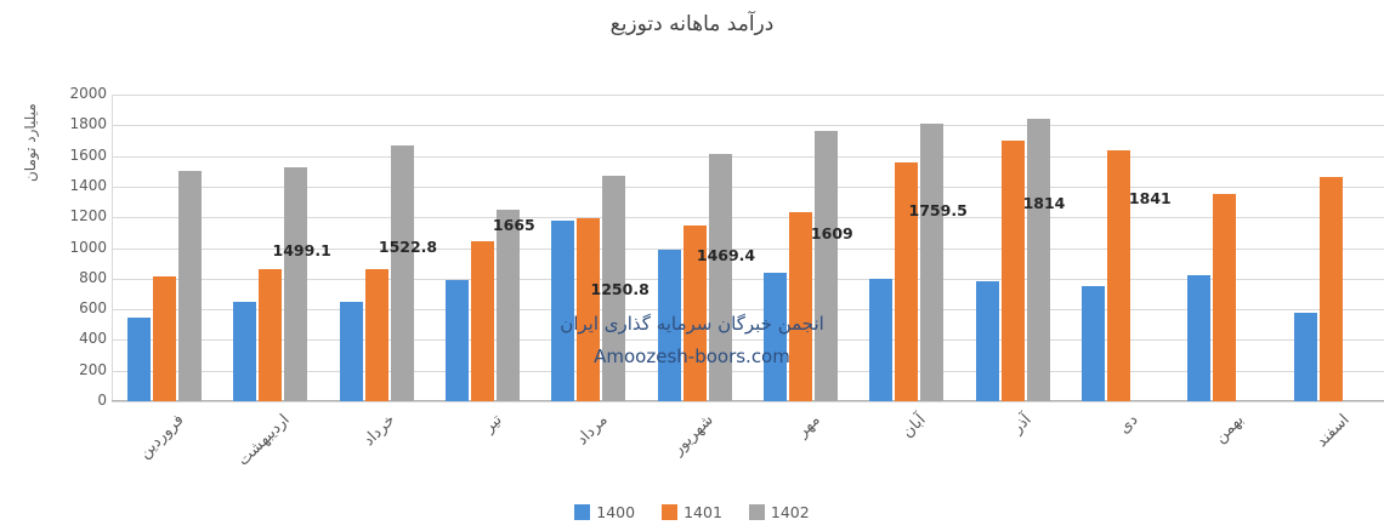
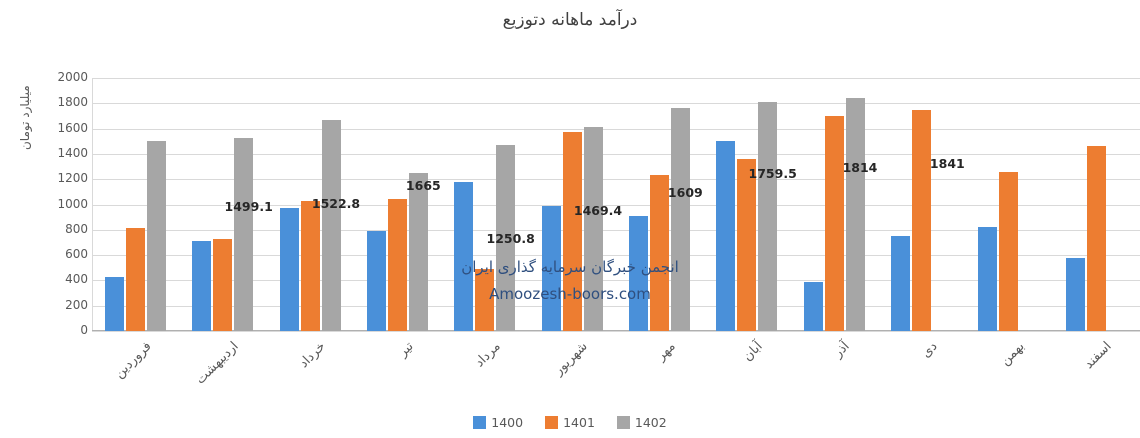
1400/فروردین: 540 -> 430
1400/اردیبهشت: 640 -> 710
1401/اردیبهشت: 860 -> 730
1400/خرداد: 650 -> 970
1401/خرداد: 860 -> 1030
1401/مرداد: 1200 -> 490
1401/شهریور: 1140 -> 1570
1400/مهر: 840 -> 910
1400/آبان: 800 -> 1500
1401/آبان: 1560 -> 1360
1400/آذر: 780 -> 390
1401/دی: 1640 -> 1750
1401/بهمن: 1360 -> 1260
